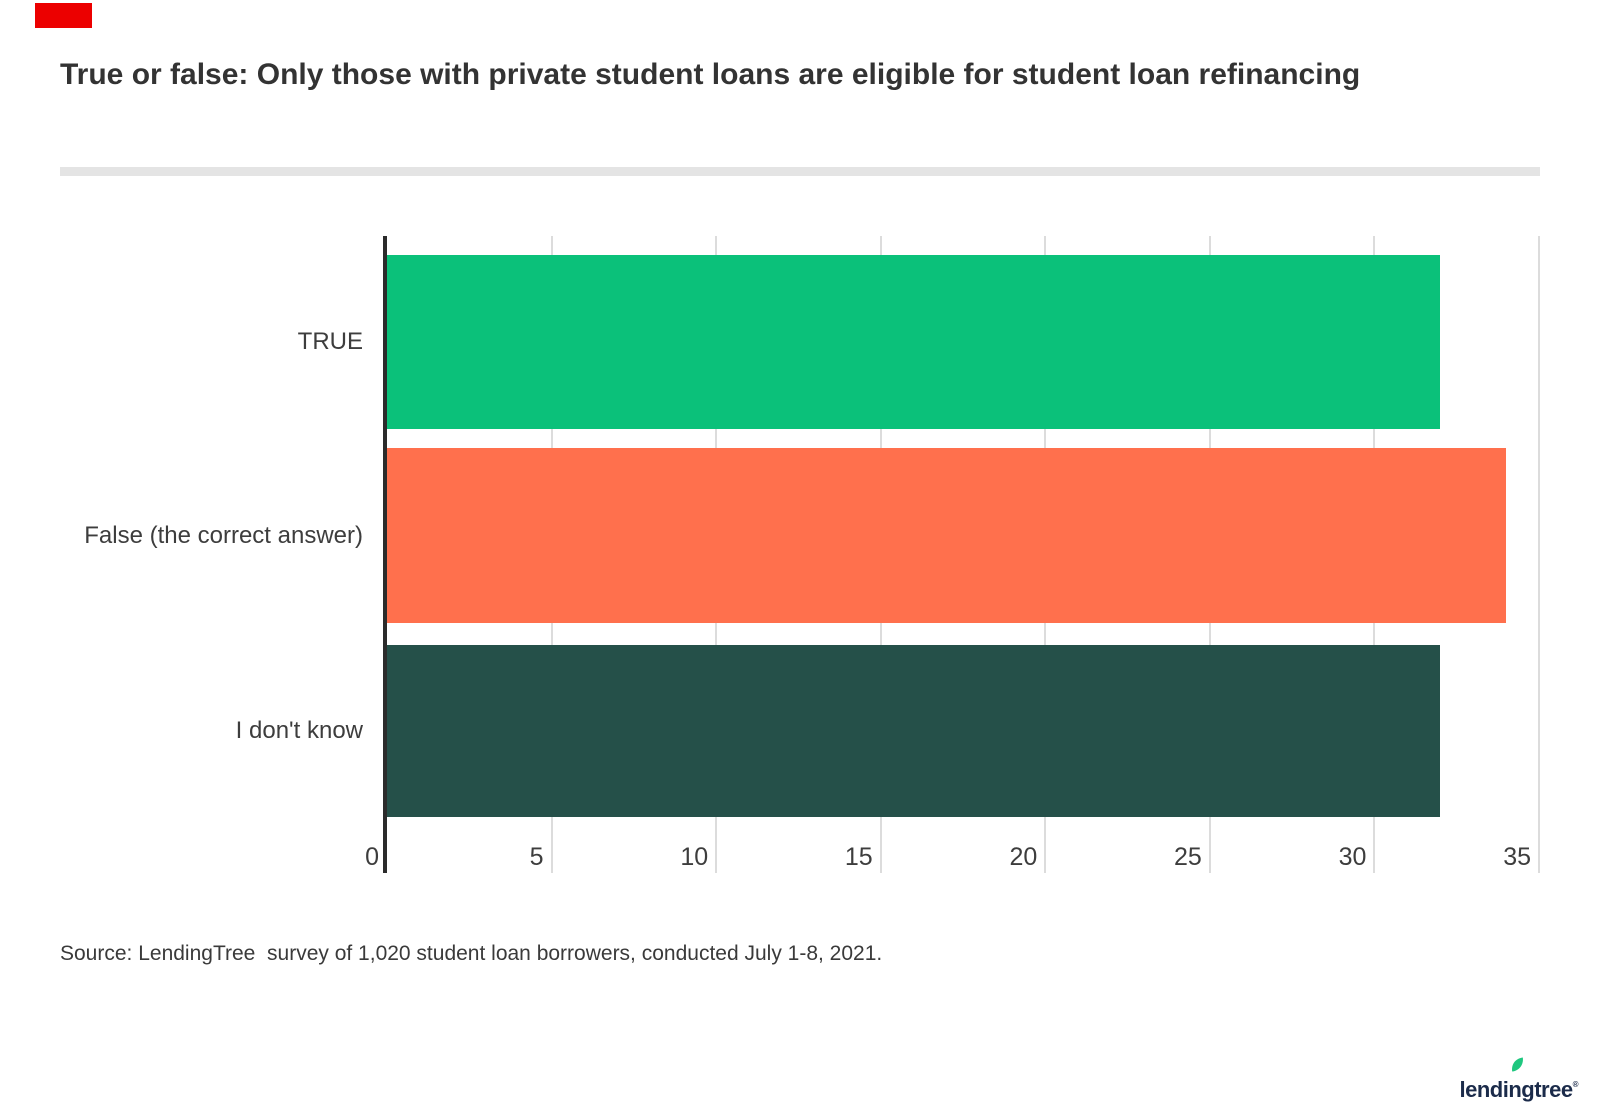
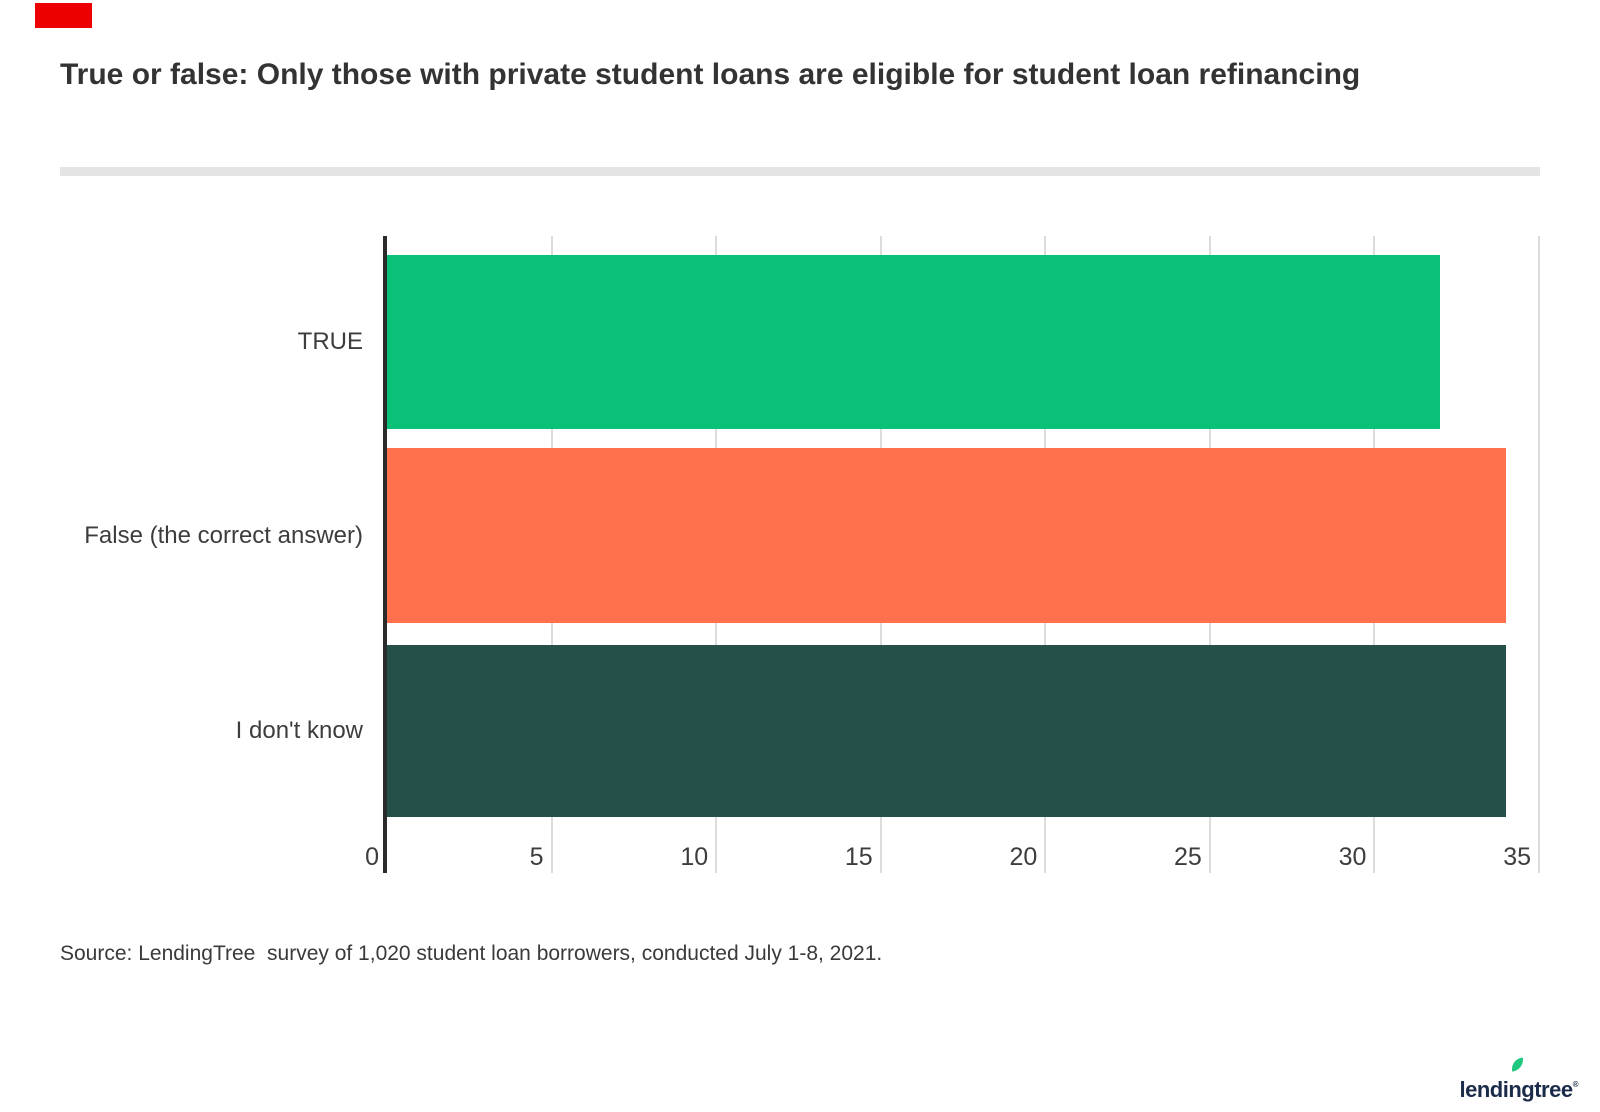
I don't know: 32 -> 34
